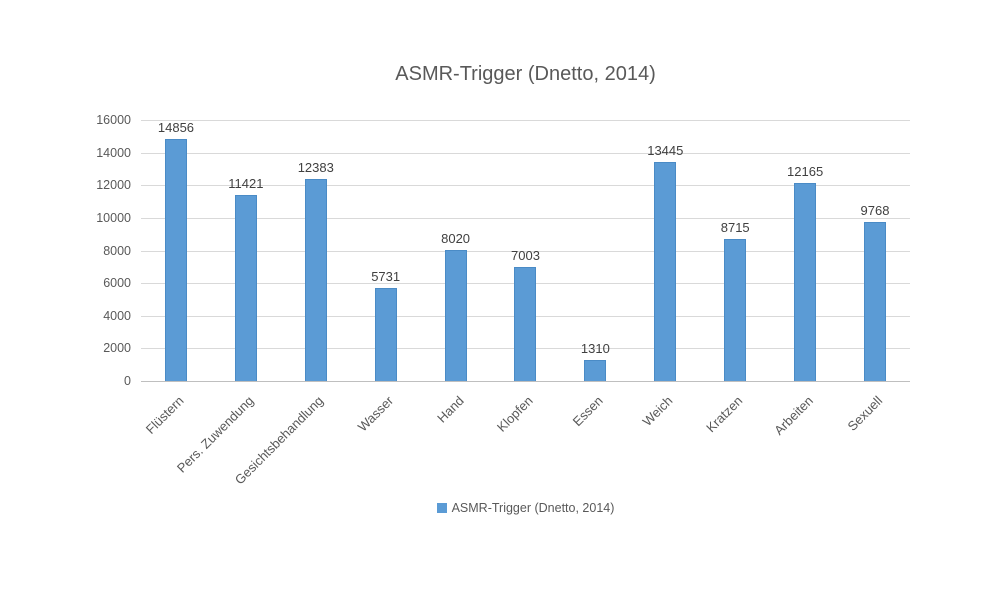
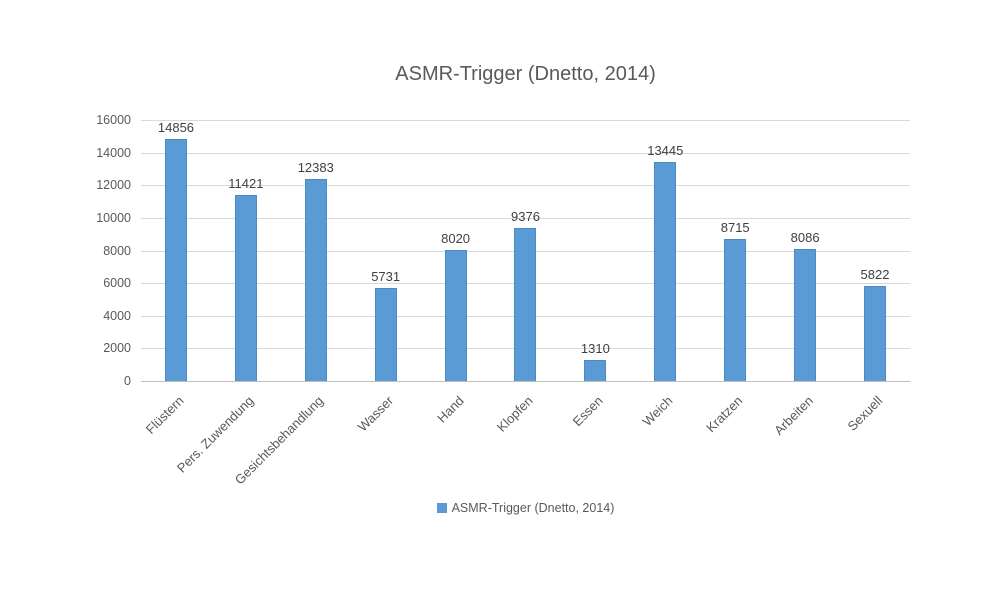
Klopfen: 7003 -> 9376
Arbeiten: 12165 -> 8086
Sexuell: 9768 -> 5822
